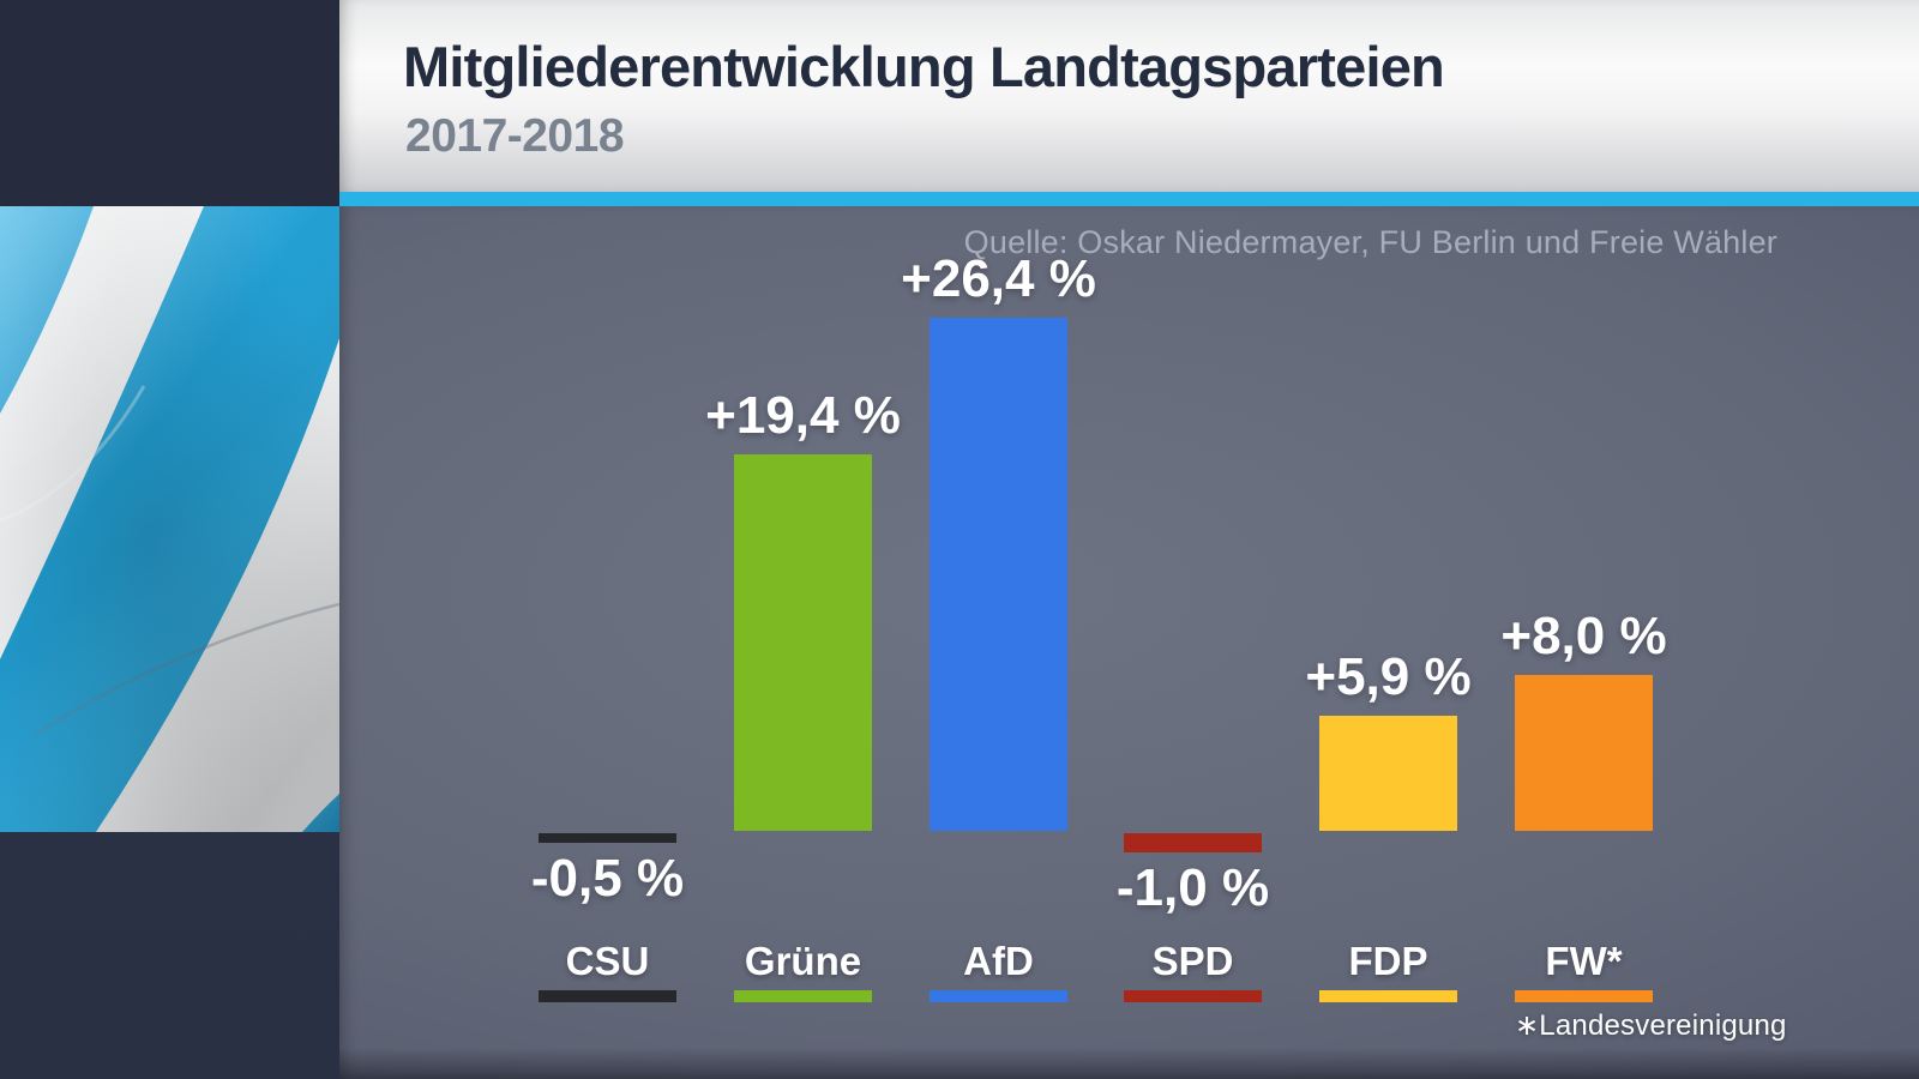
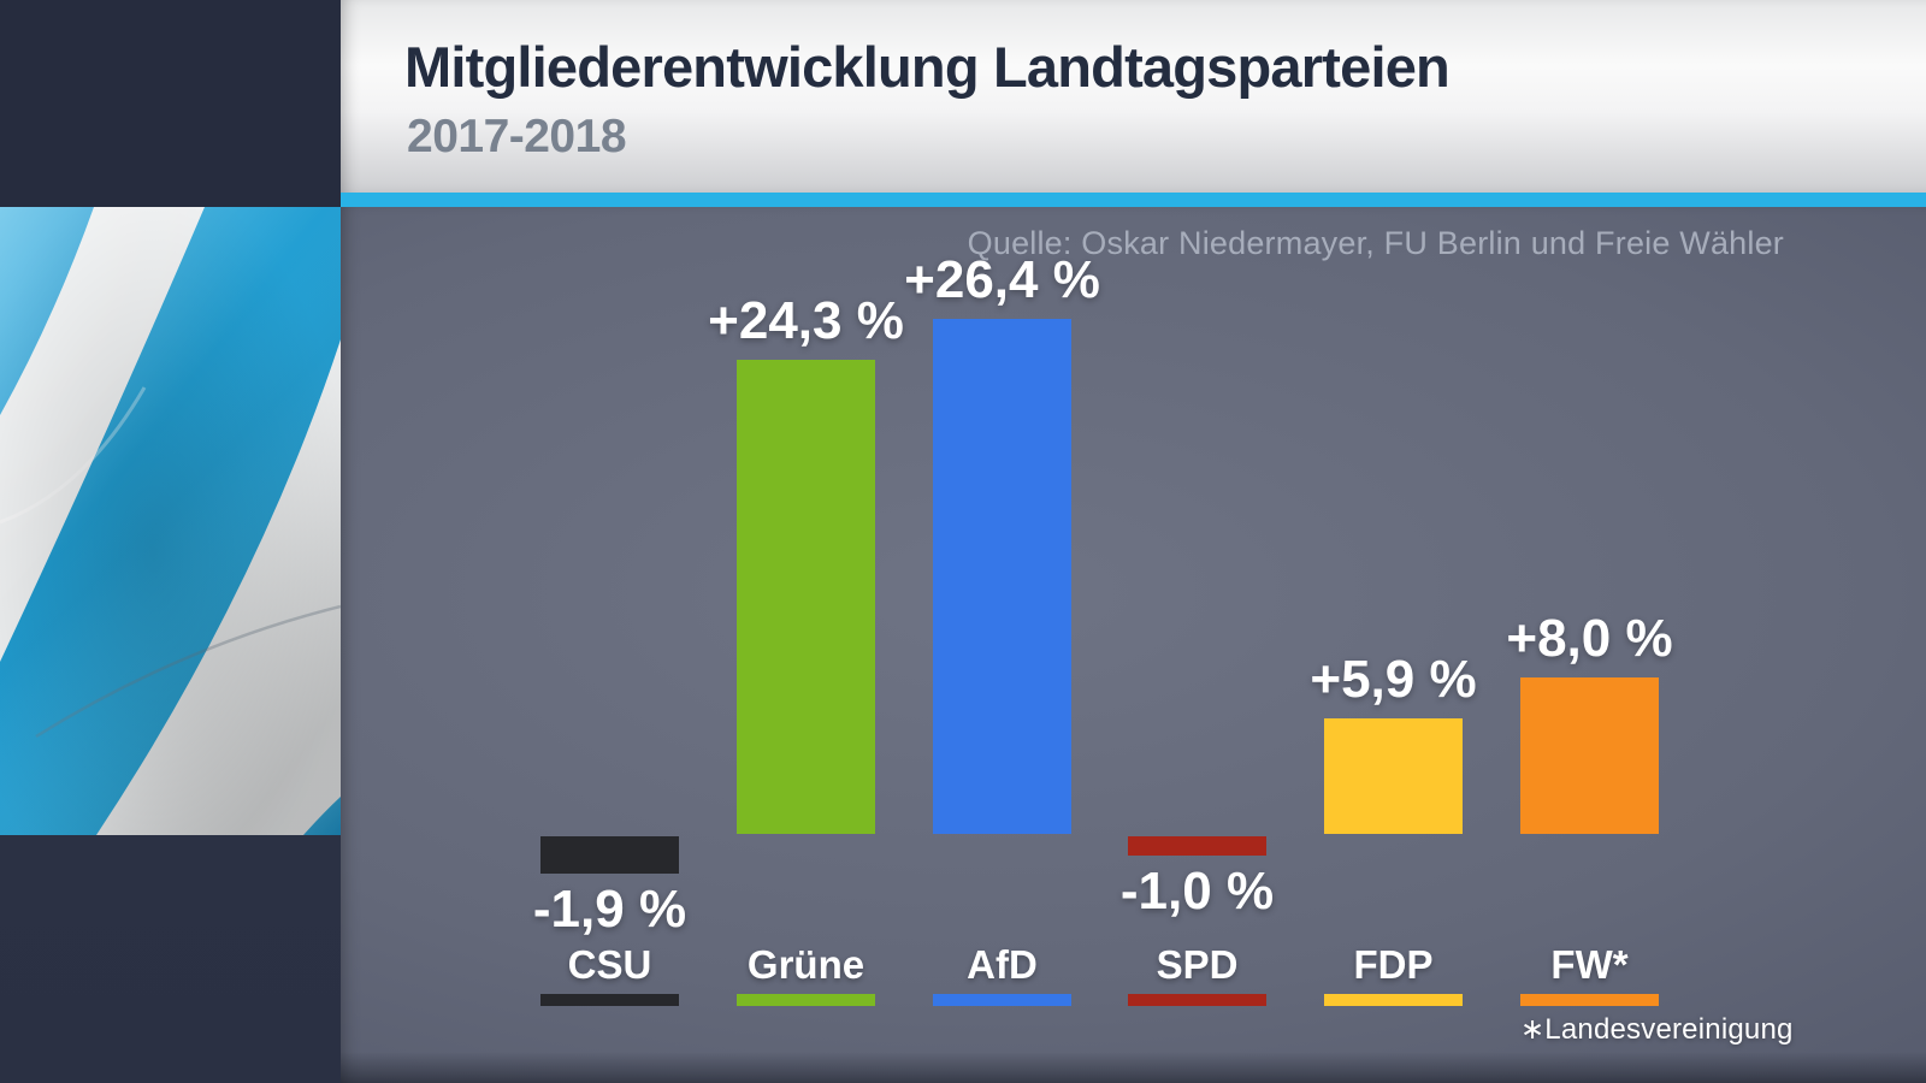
CSU: -0,5 -> -1,9
Grüne: +19,4 -> +24,3
